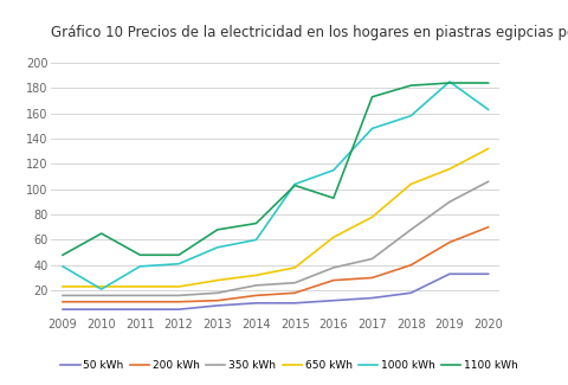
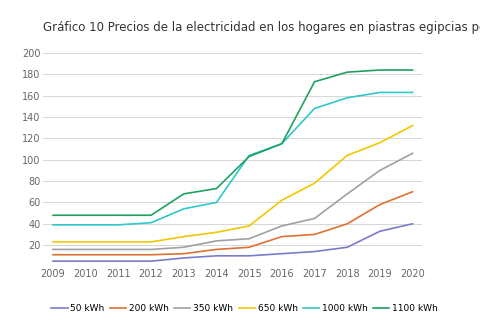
1000 kWh/2010: 21 -> 39
1100 kWh/2010: 65 -> 48
1100 kWh/2016: 93 -> 115
1000 kWh/2019: 185 -> 163
50 kWh/2020: 33 -> 40
